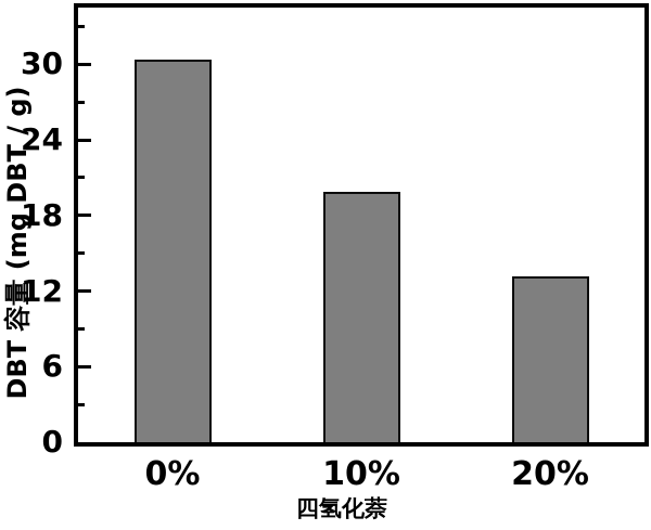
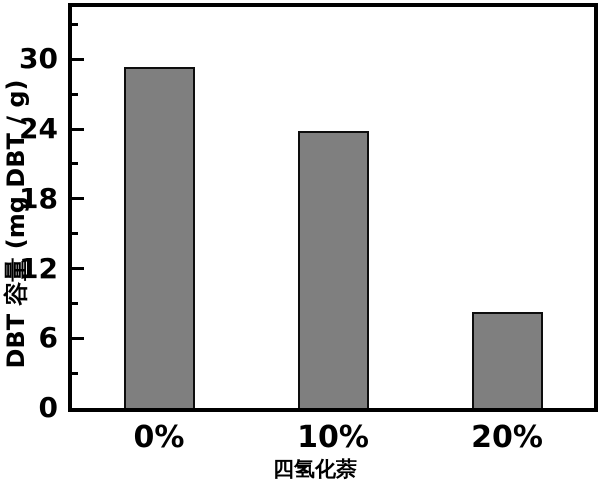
0%: 30.4 -> 29.3
10%: 19.9 -> 23.8
20%: 13.2 -> 8.3
